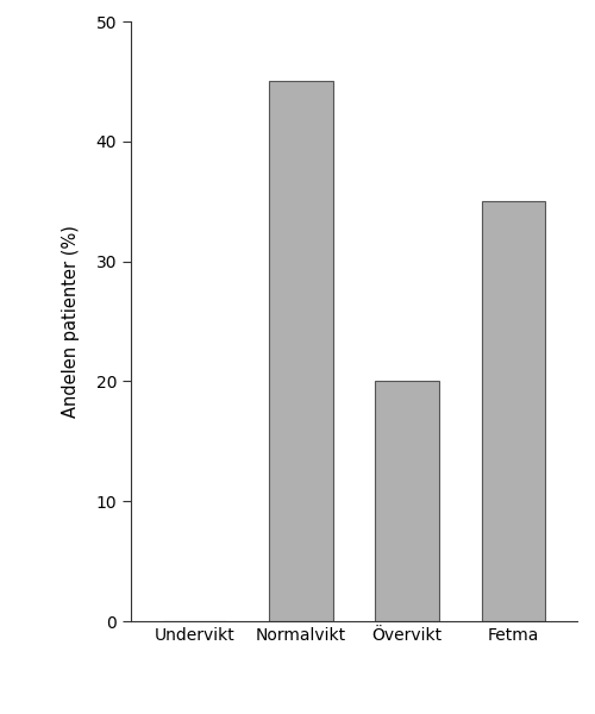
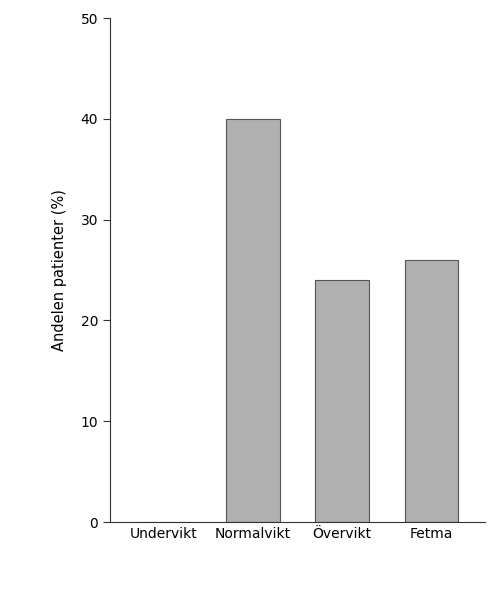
Normalvikt: 45 -> 40
Övervikt: 20 -> 24
Fetma: 35 -> 26
